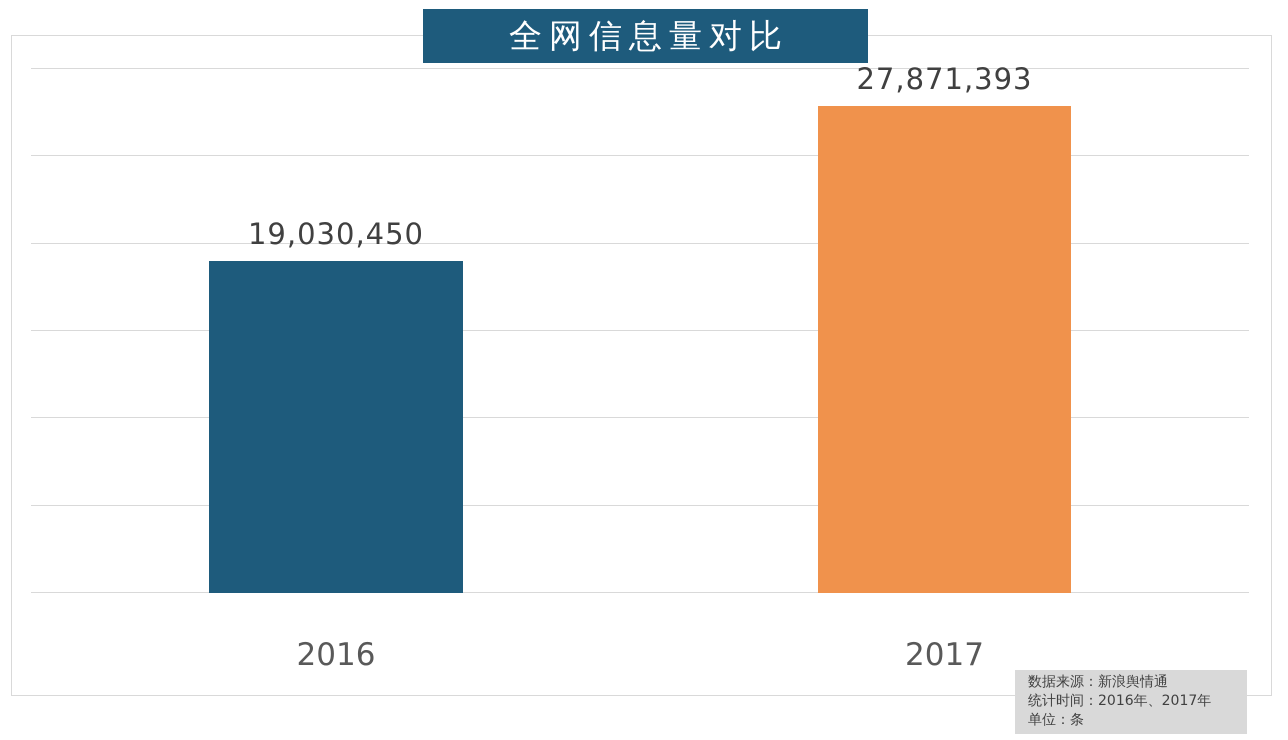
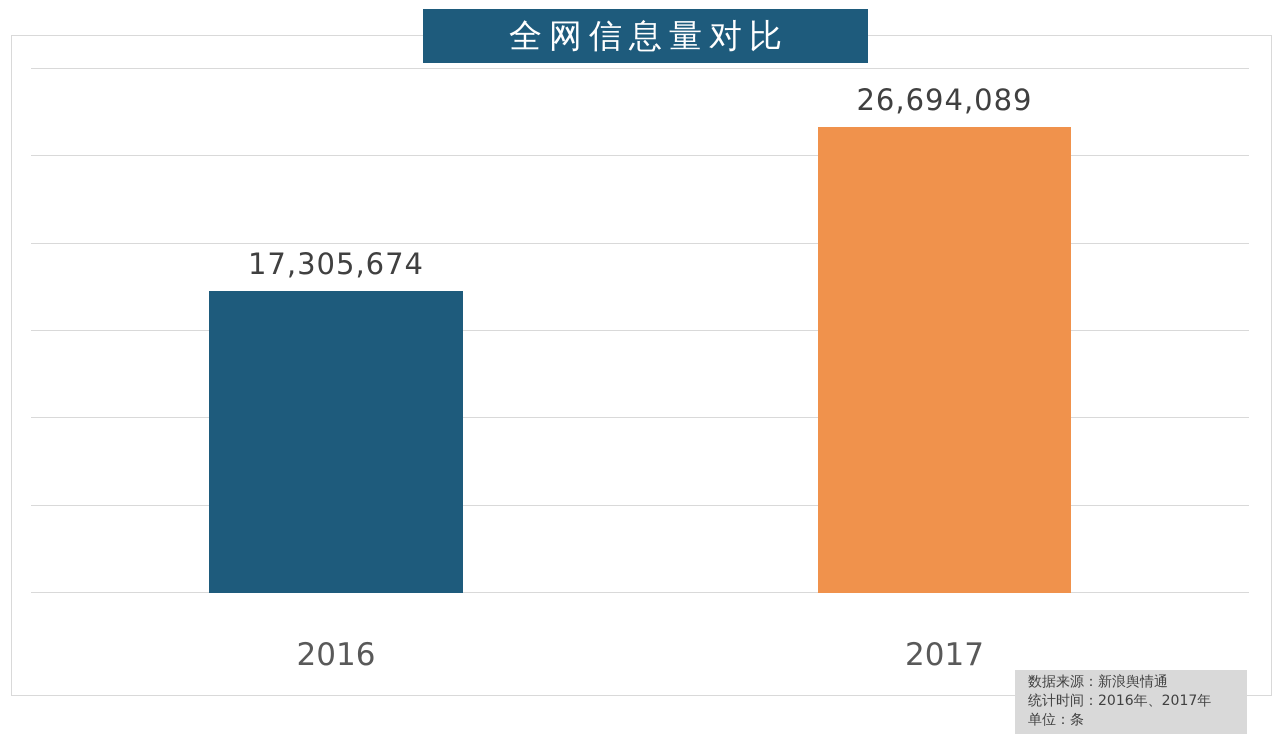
2016: 19,030,450 -> 17,305,674
2017: 27,871,393 -> 26,694,089
